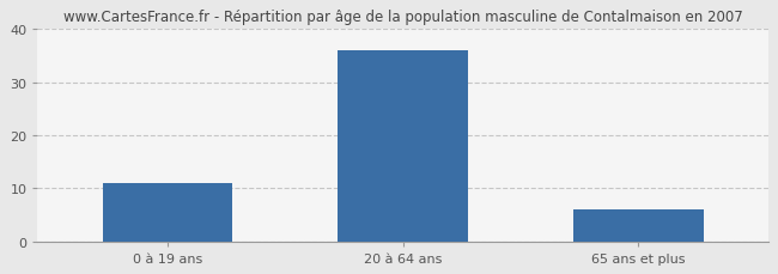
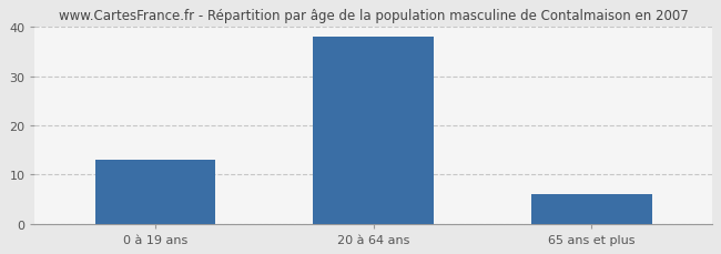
0 à 19 ans: 11 -> 13
20 à 64 ans: 36 -> 38
